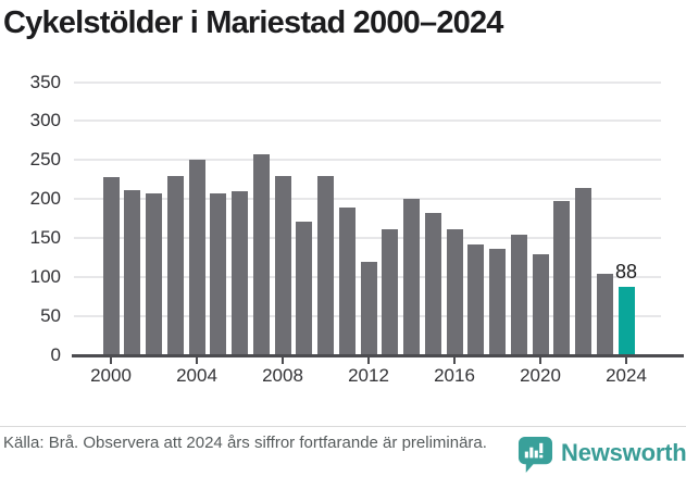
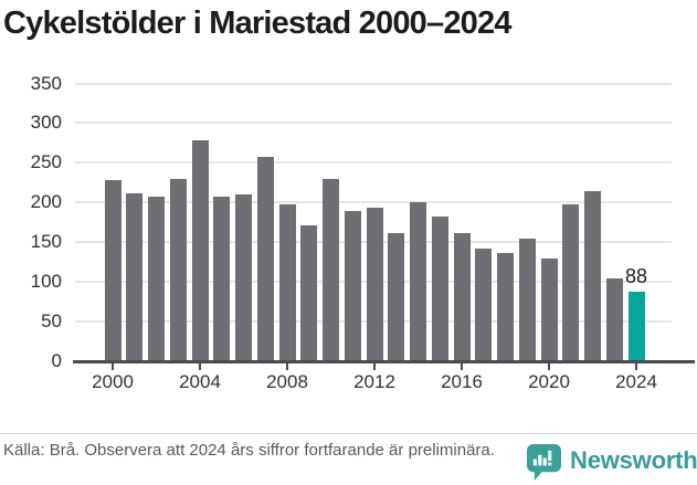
2004: 250 -> 280
2008: 230 -> 200
2012: 120 -> 190
